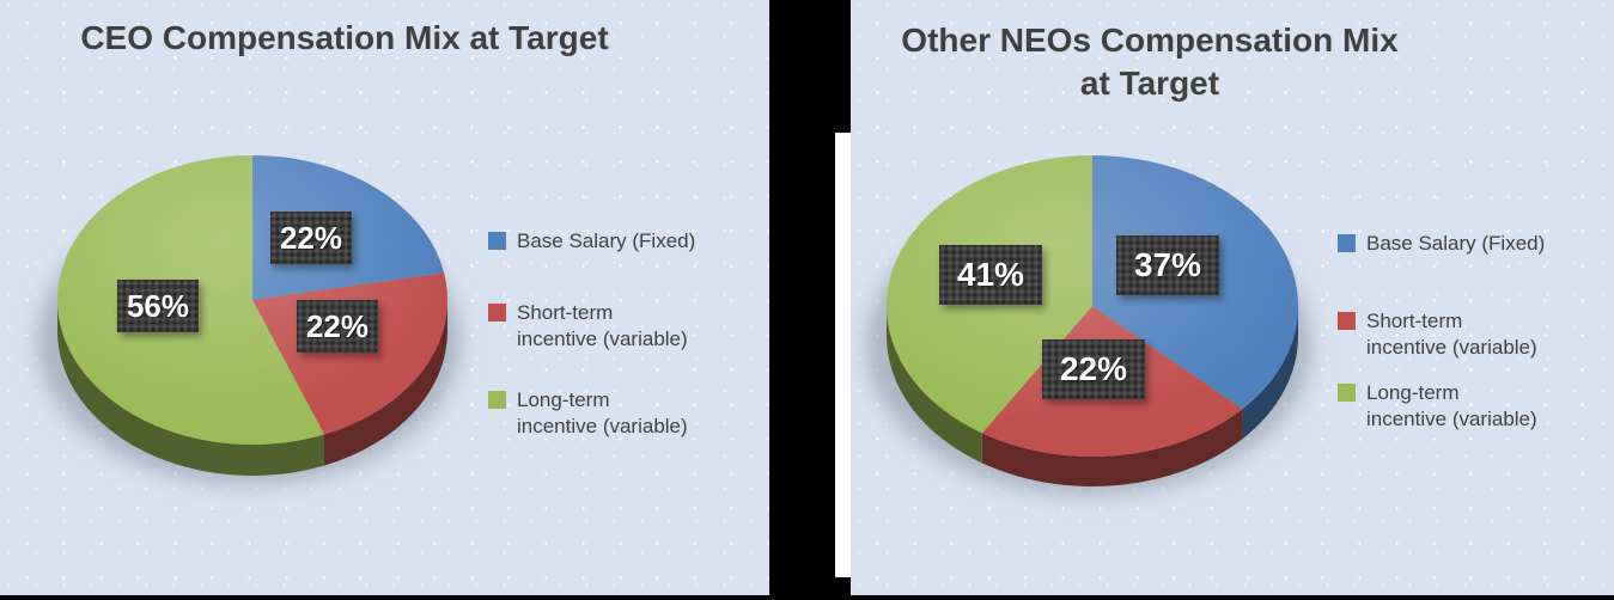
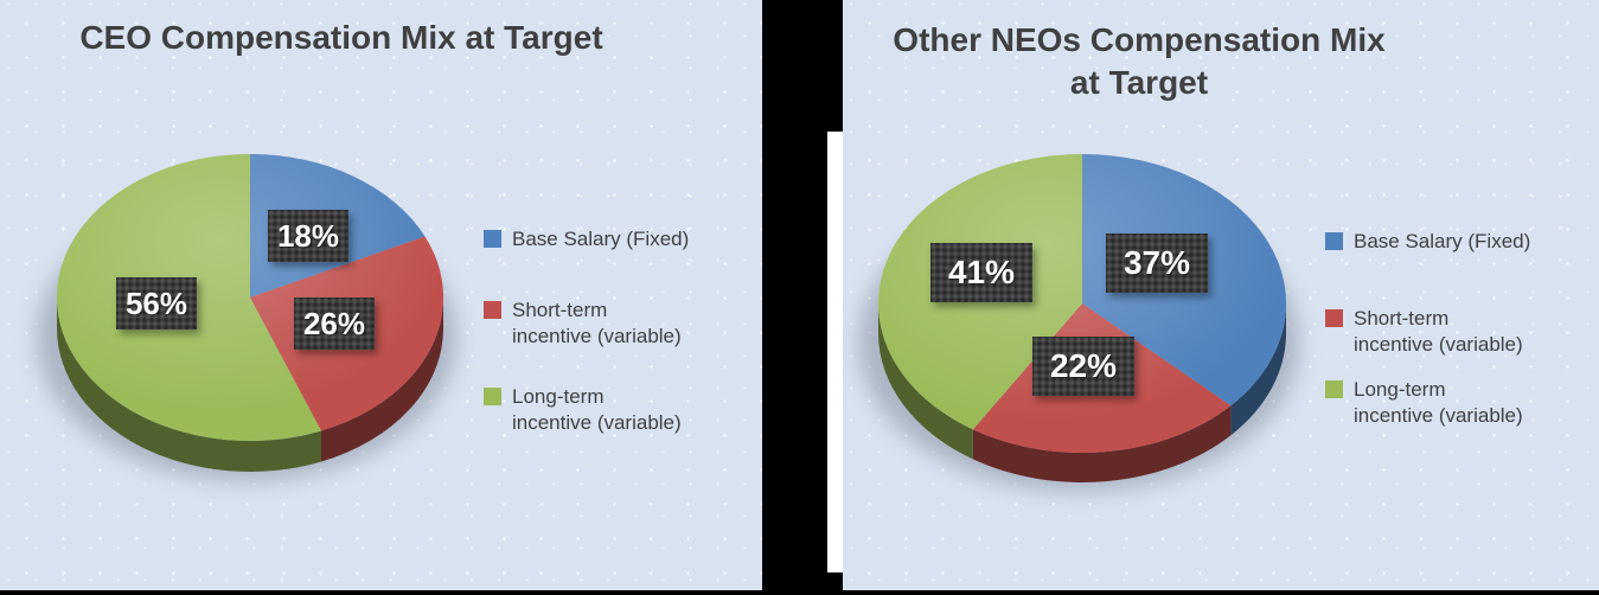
CEO Compensation Mix at Target/Base Salary (Fixed): 22% -> 18%
CEO Compensation Mix at Target/Short-term incentive (variable): 22% -> 26%
